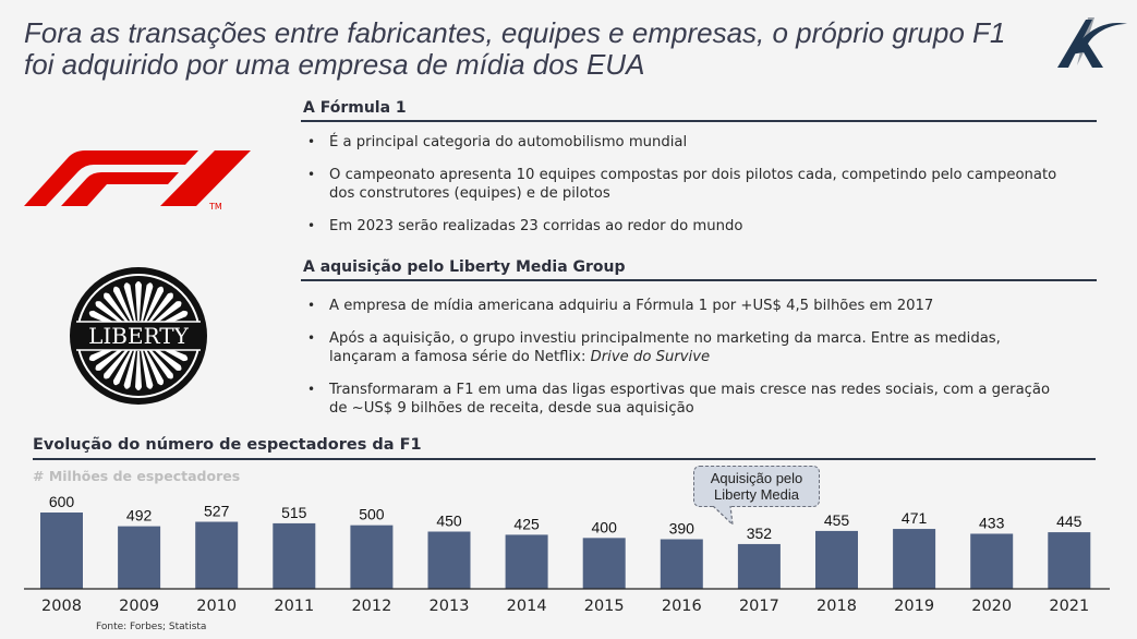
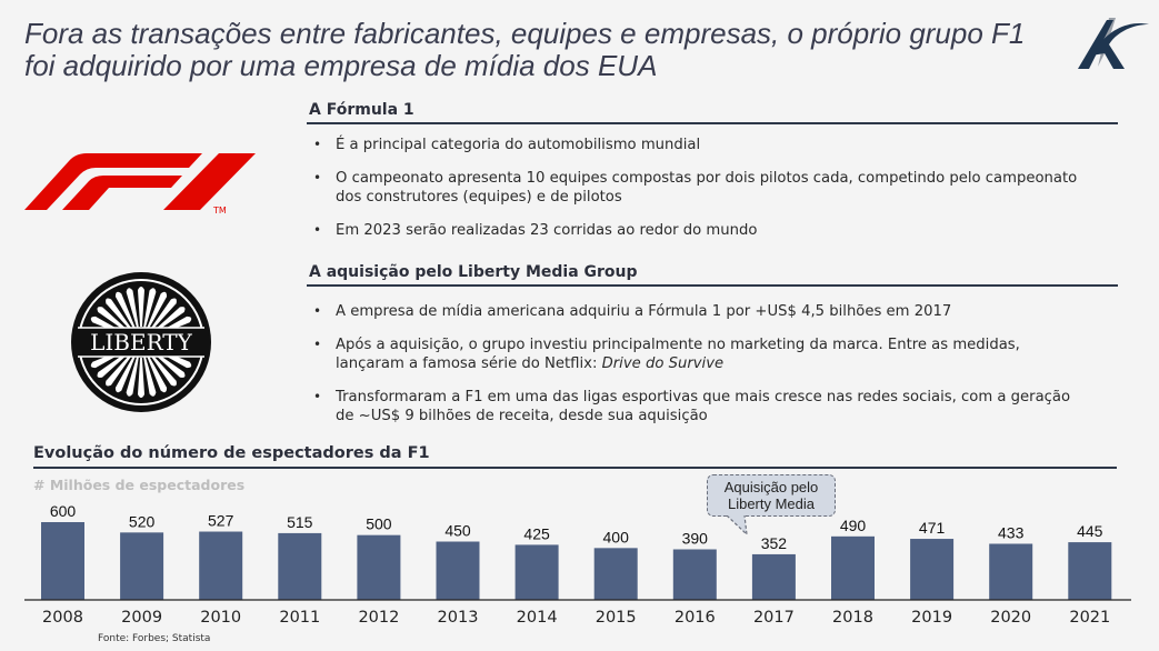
2009: 492 -> 520
2018: 455 -> 490
